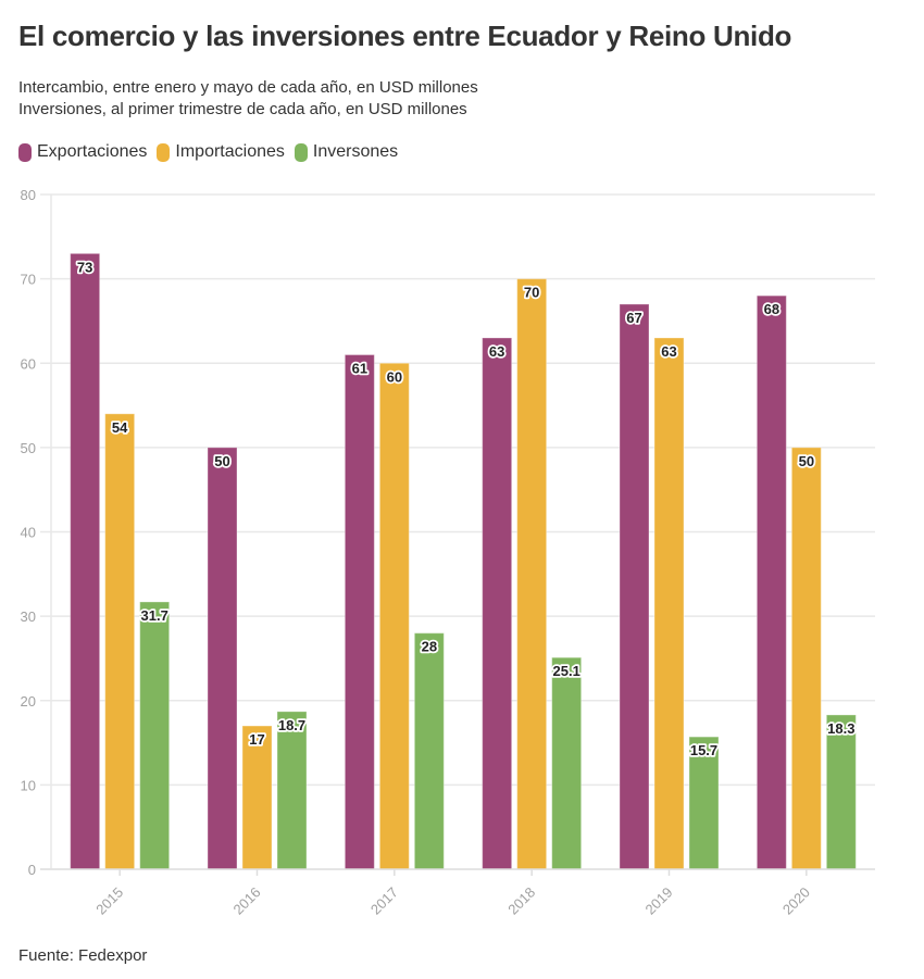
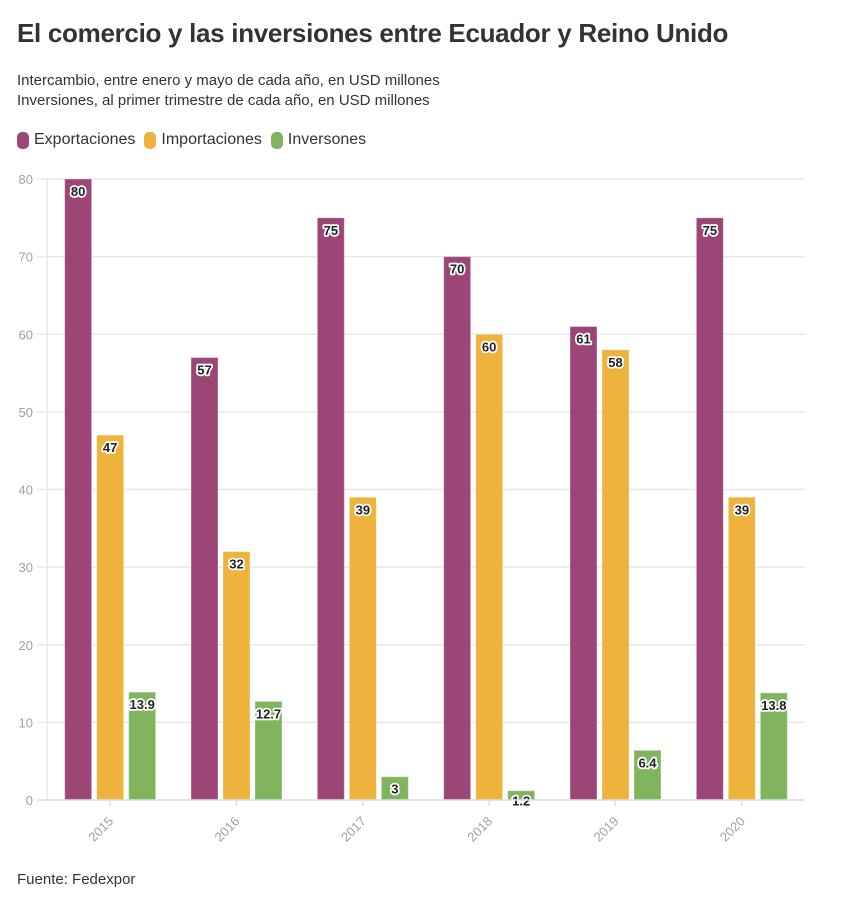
Exportaciones/2015: 73 -> 80
Importaciones/2015: 54 -> 47
Inversones/2015: 31.7 -> 13.9
Exportaciones/2016: 50 -> 57
Importaciones/2016: 17 -> 32
Inversones/2016: 18.7 -> 12.7
Exportaciones/2017: 61 -> 75
Importaciones/2017: 60 -> 39
Inversones/2017: 28 -> 3
Exportaciones/2018: 63 -> 70
Importaciones/2018: 70 -> 60
Inversones/2018: 25.1 -> 1.2
Exportaciones/2019: 67 -> 61
Importaciones/2019: 63 -> 58
Inversones/2019: 15.7 -> 6.4
Exportaciones/2020: 68 -> 75
Importaciones/2020: 50 -> 39
Inversones/2020: 18.3 -> 13.8
